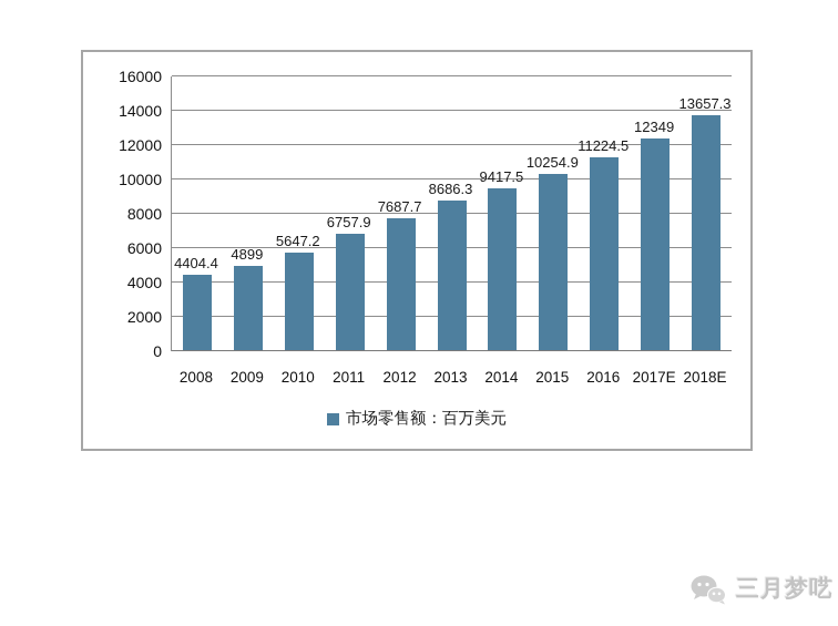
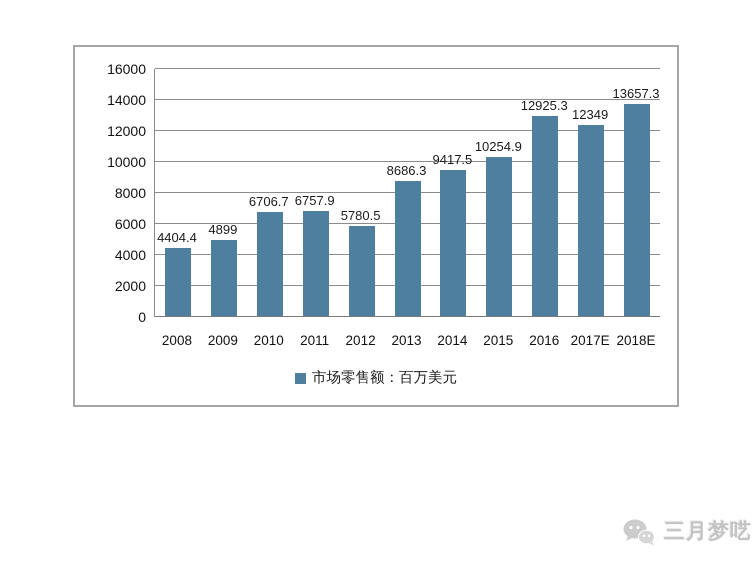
2010: 5647.2 -> 6706.7
2012: 7687.7 -> 5780.5
2016: 11224.5 -> 12925.3
